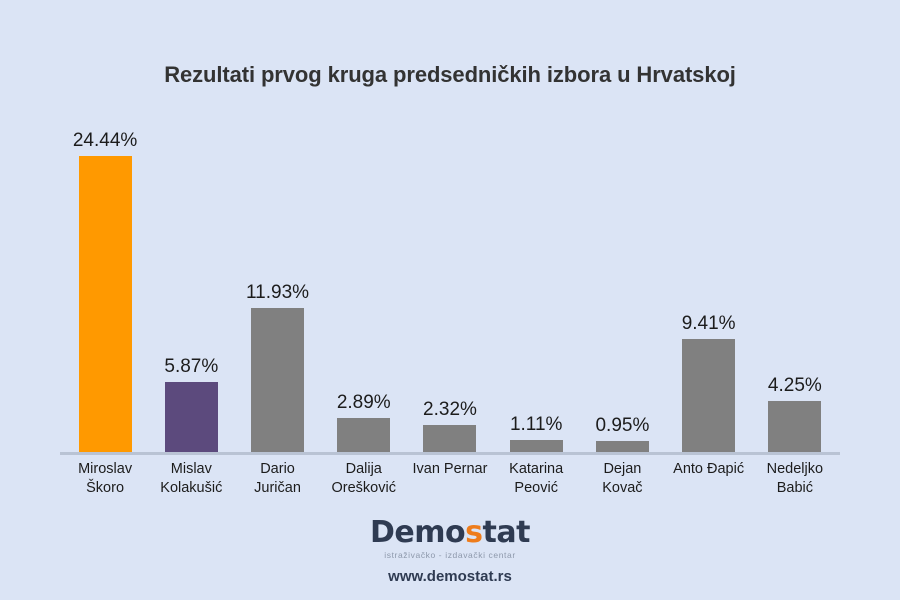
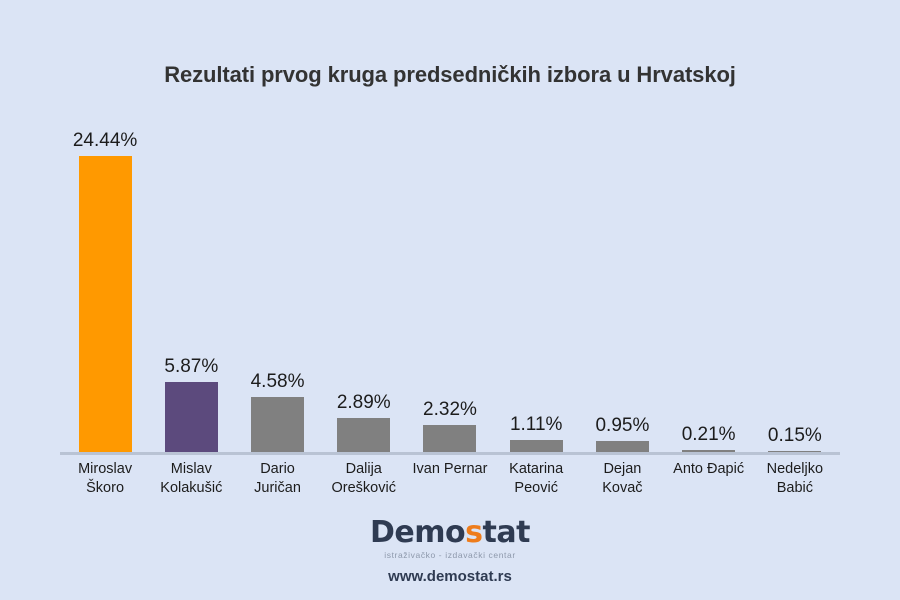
Dario Juričan: 11.93% -> 4.58%
Anto Đapić: 9.41% -> 0.21%
Nedeljko Babić: 4.25% -> 0.15%
